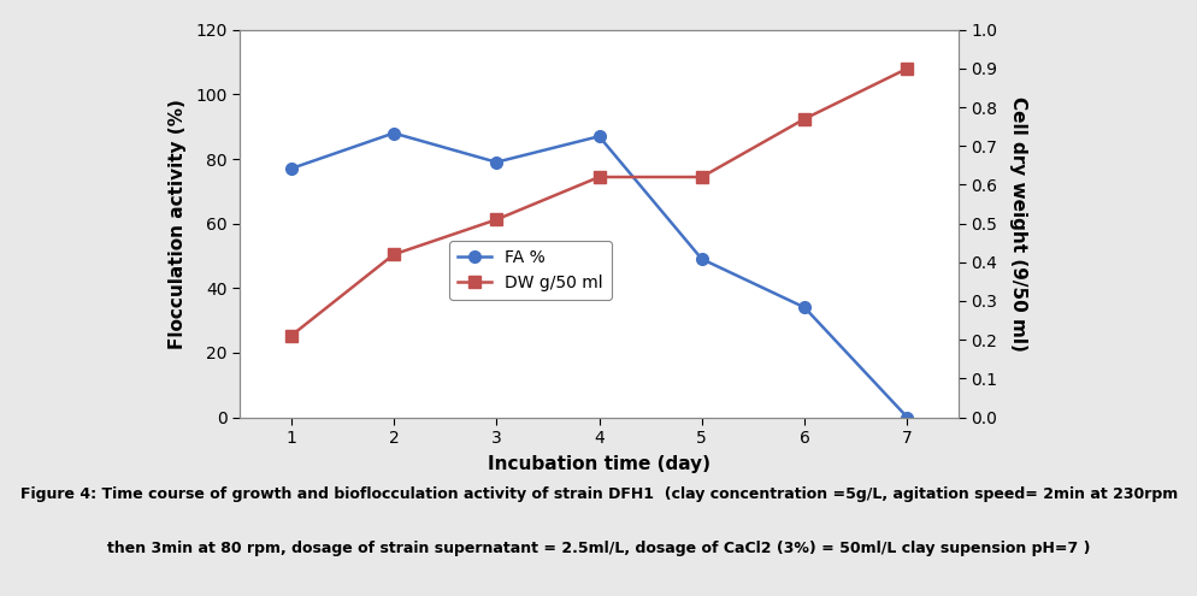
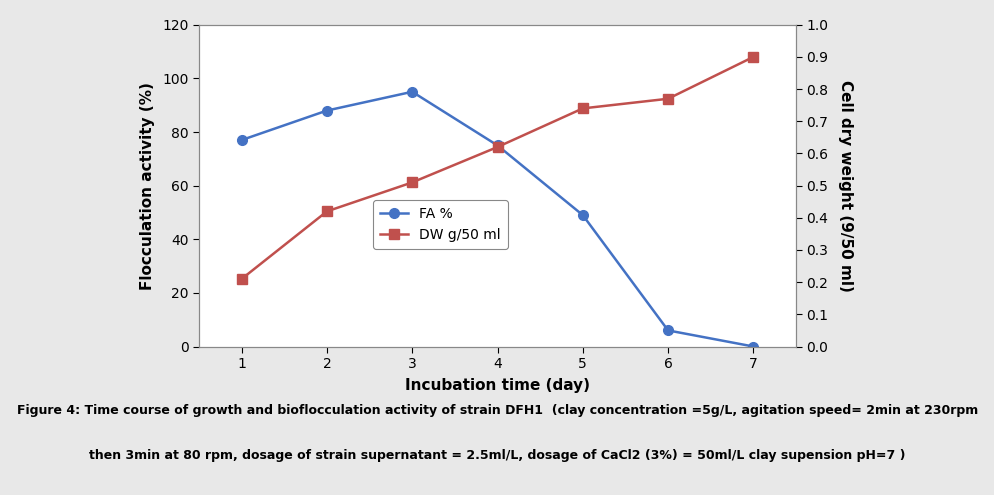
FA %/3: 79 -> 95
FA %/4: 87 -> 75
DW g/50 ml/5: 0.62 -> 0.74
FA %/6: 34 -> 6
